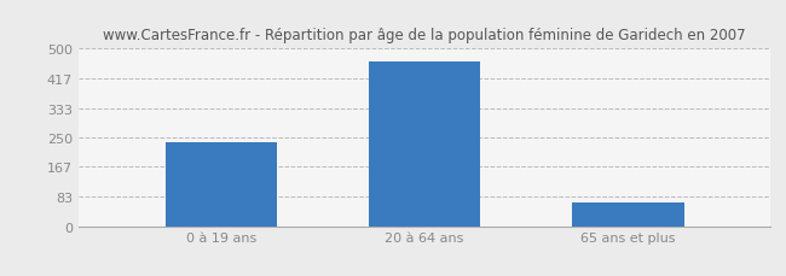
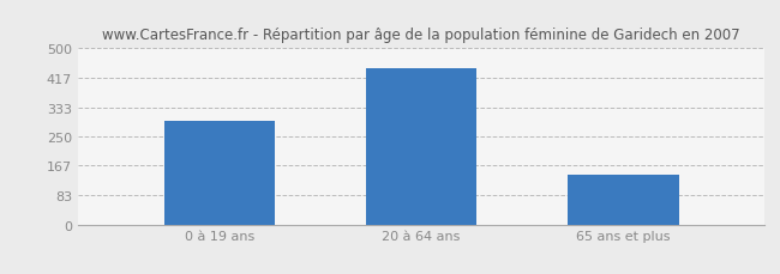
0 à 19 ans: 236 -> 295
20 à 64 ans: 463 -> 445
65 ans et plus: 68 -> 140
